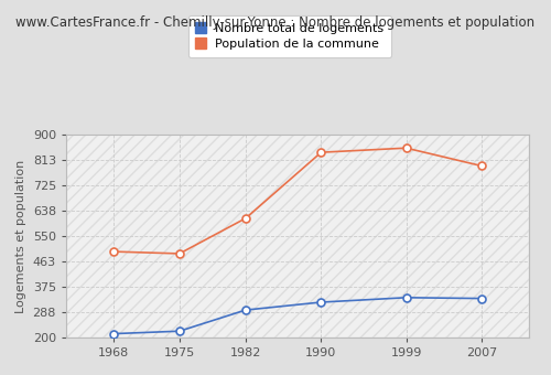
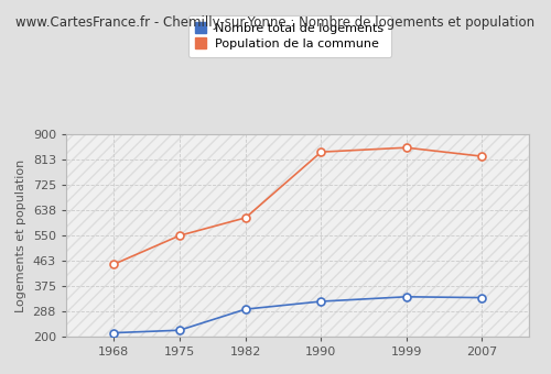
Population de la commune/1968: 497 -> 450
Population de la commune/1975: 490 -> 550
Population de la commune/2007: 793 -> 825
